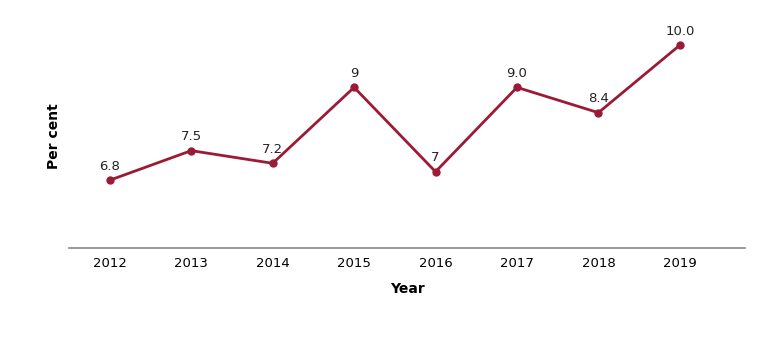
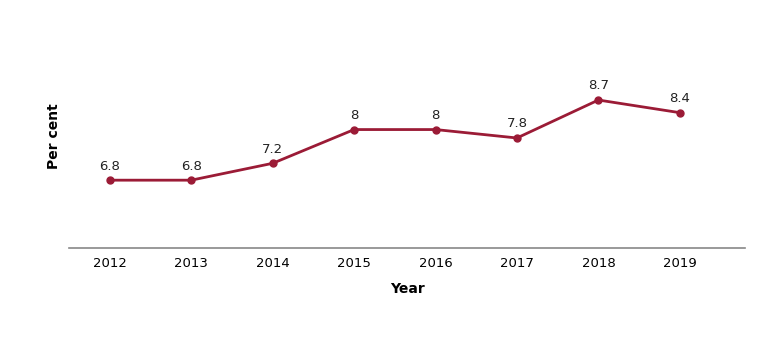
2013: 7.5 -> 6.8
2015: 9 -> 8
2016: 7 -> 8
2017: 9.0 -> 7.8
2018: 8.4 -> 8.7
2019: 10.0 -> 8.4
